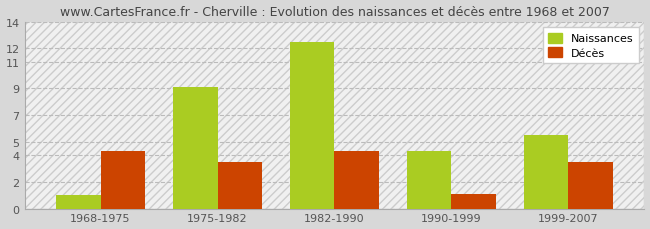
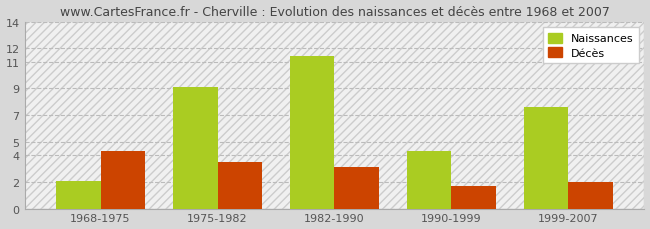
Naissances/1968-1975: 1.0 -> 2.1
Naissances/1982-1990: 12.5 -> 11.4
Décès/1982-1990: 4.3 -> 3.1
Décès/1990-1999: 1.1 -> 1.7
Naissances/1999-2007: 5.5 -> 7.6
Décès/1999-2007: 3.5 -> 2.0
